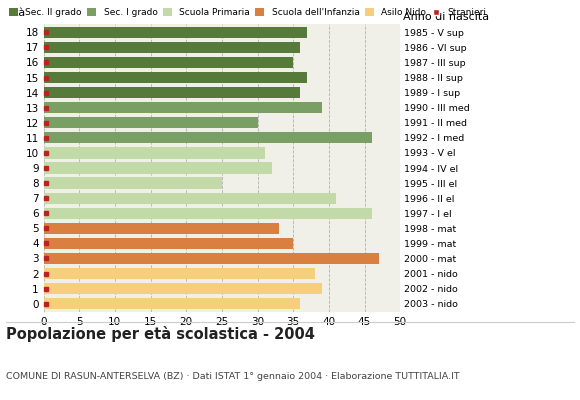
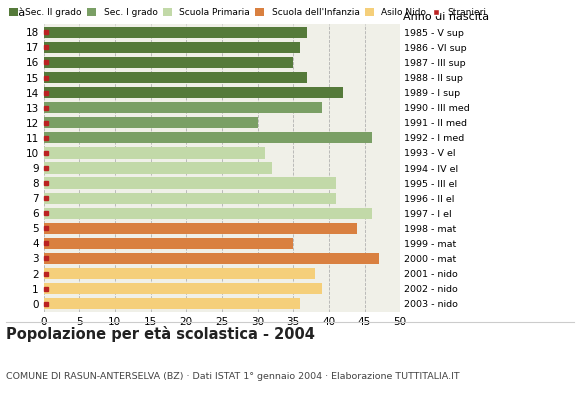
14: 36 -> 42
8: 25 -> 41
5: 33 -> 44
